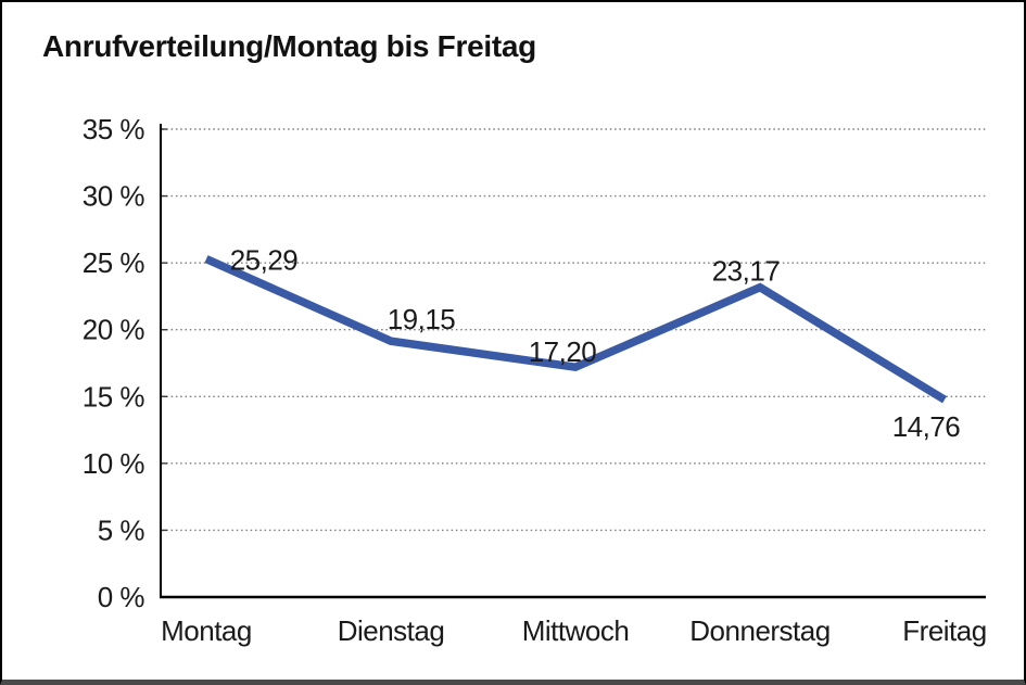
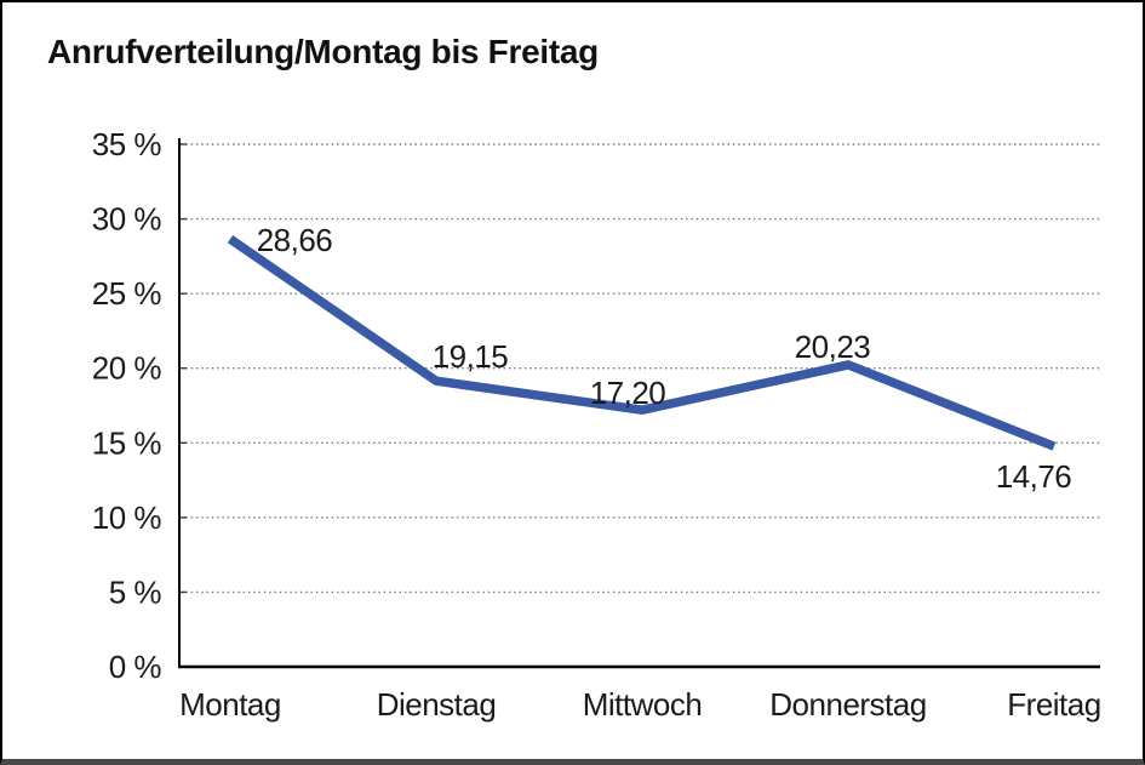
Montag: 25,29 -> 28,66
Donnerstag: 23,17 -> 20,23
